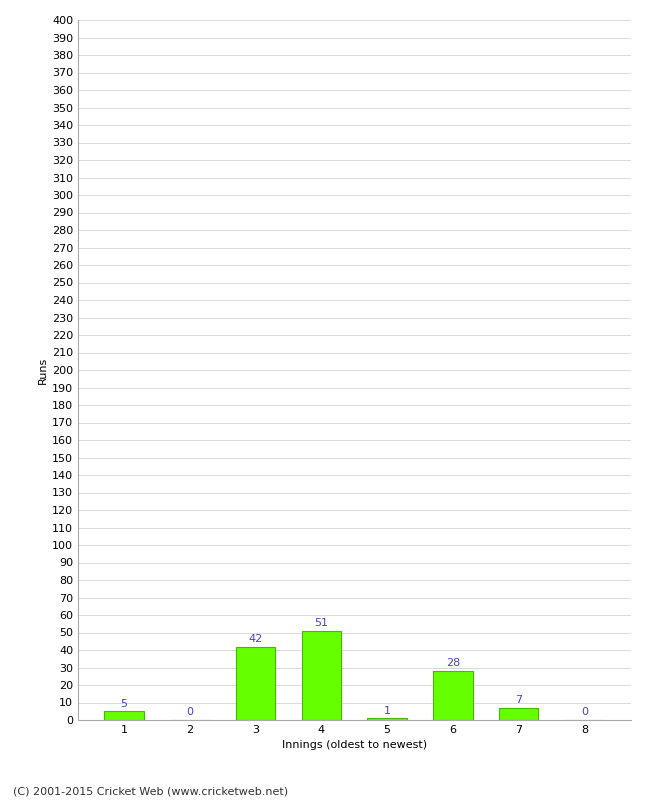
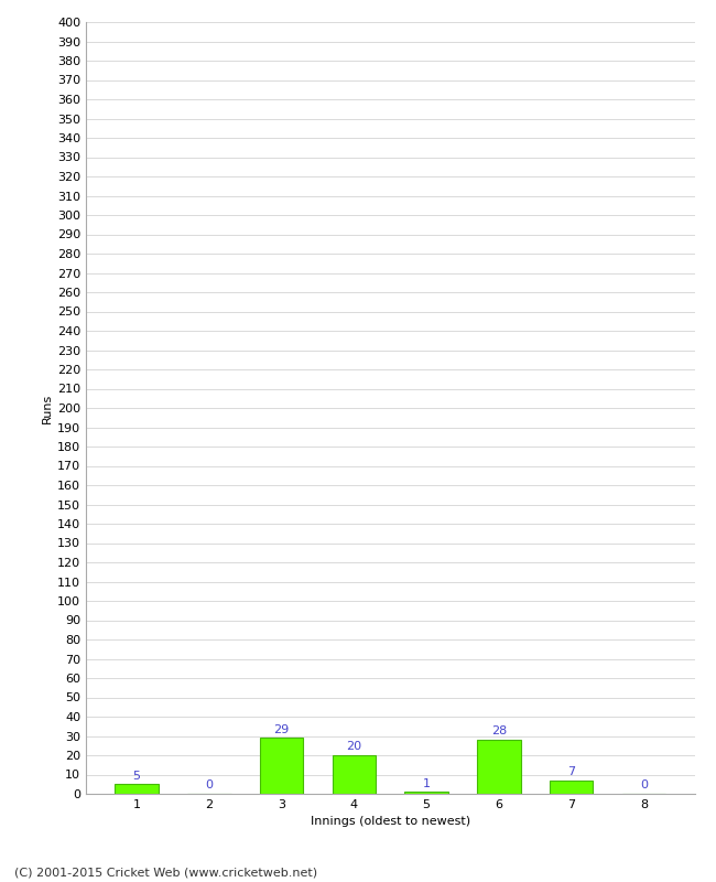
3: 42 -> 29
4: 51 -> 20
